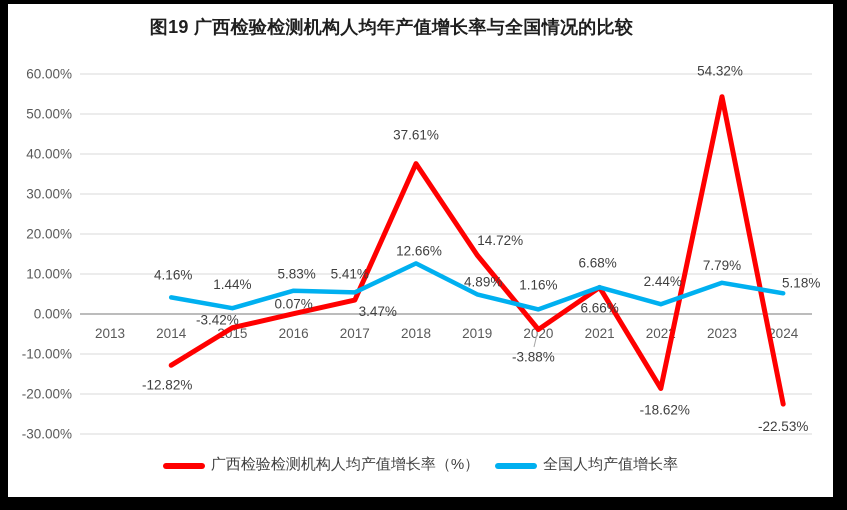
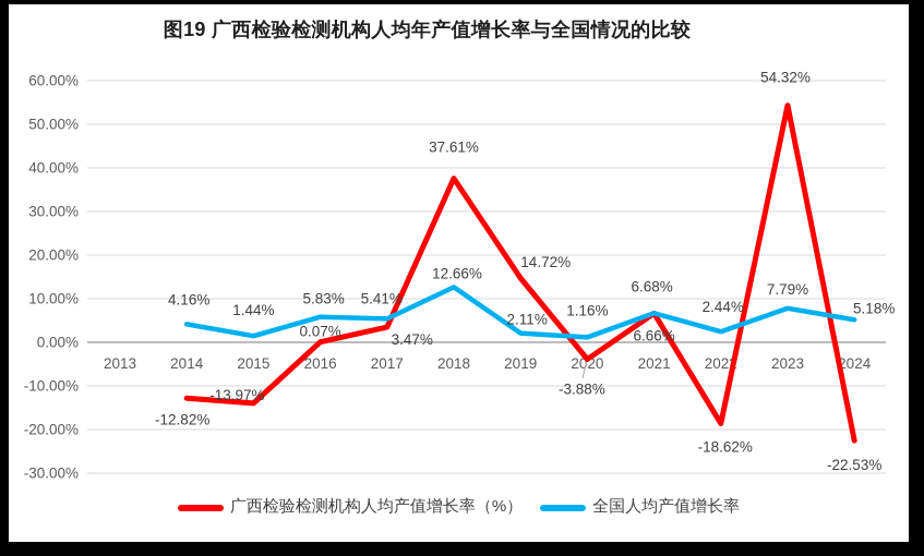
广西检验检测机构人均产值增长率（%）/2015: -3.42% -> -13.97%
全国人均产值增长率/2019: 4.89% -> 2.11%
